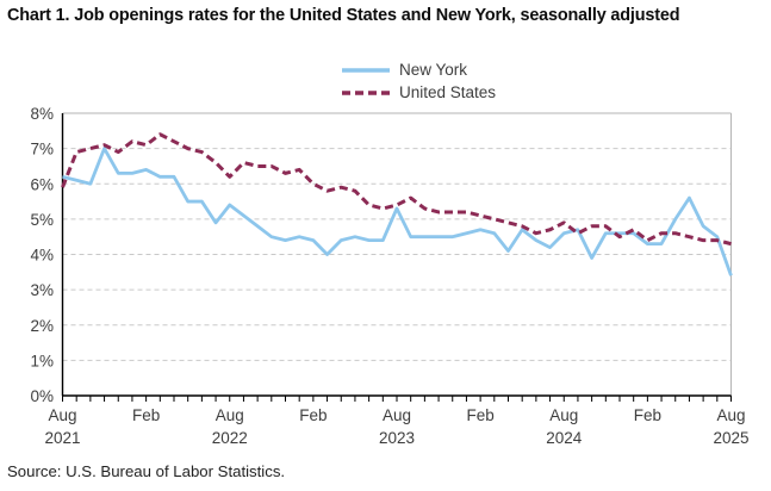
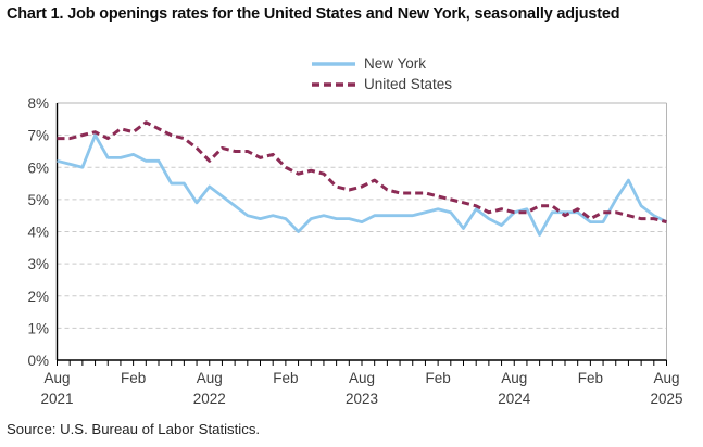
United States/Aug 2021: 5.9% -> 6.9%
New York/Aug 2023: 5.3% -> 4.3%
United States/Aug 2024: 4.9% -> 4.6%
New York/Aug 2025: 3.4% -> 4.3%
